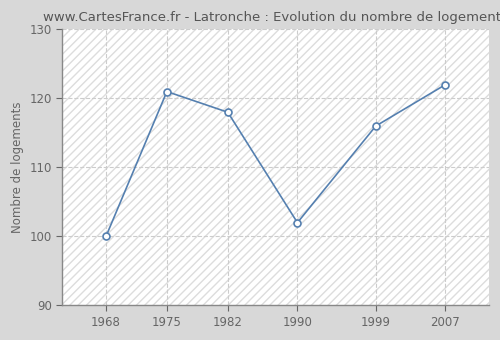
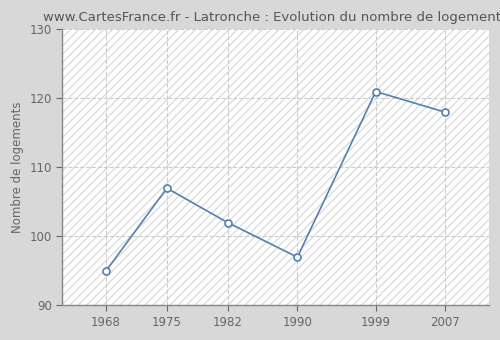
1968: 100 -> 95
1975: 121 -> 107
1982: 118 -> 102
1990: 102 -> 97
1999: 116 -> 121
2007: 122 -> 118
